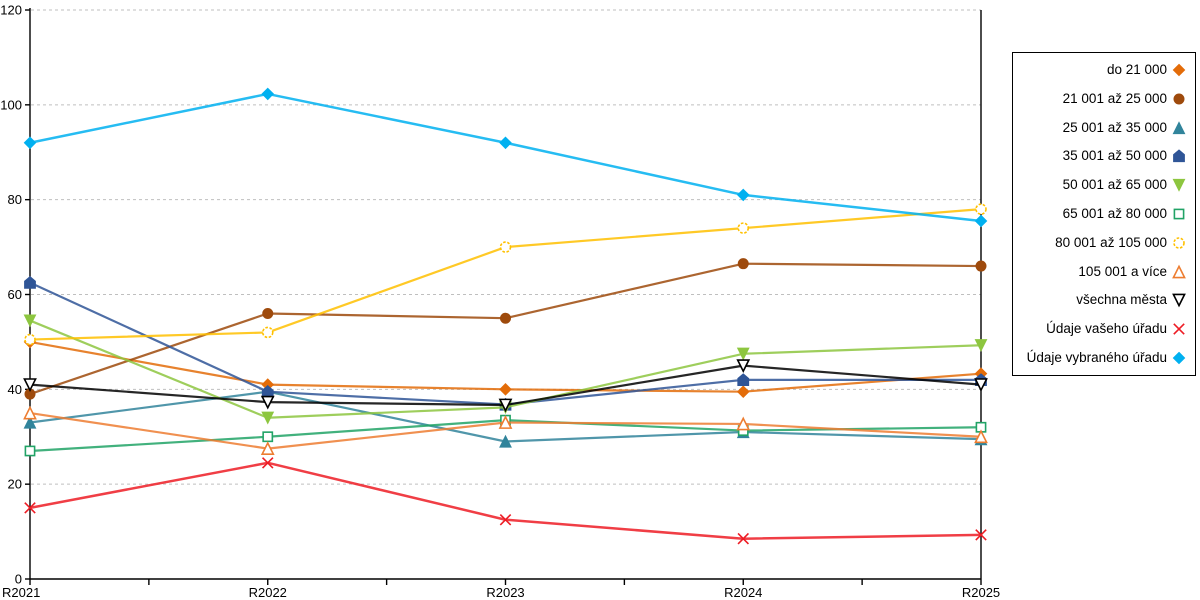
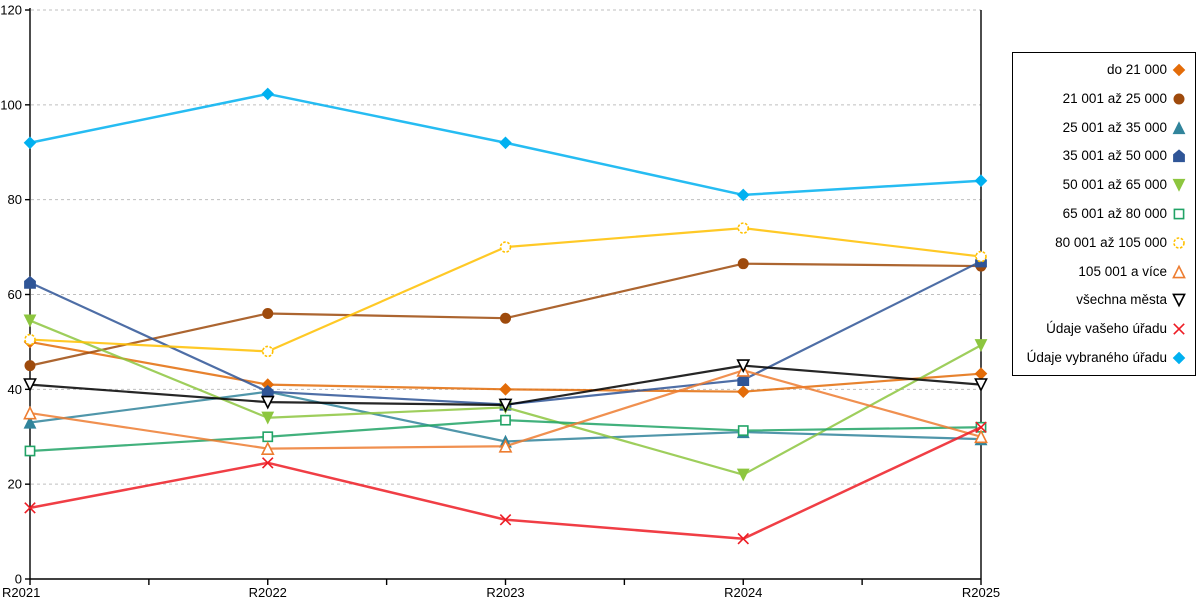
21 001 až 25 000/R2021: 39 -> 45
80 001 až 105 000/R2022: 52 -> 48
105 001 a více/R2023: 33 -> 28
50 001 až 65 000/R2024: 48 -> 22
105 001 a více/R2024: 33 -> 44
35 001 až 50 000/R2025: 42 -> 67
80 001 až 105 000/R2025: 78 -> 68
Údaje vašeho úřadu/R2025: 9 -> 32
Údaje vybraného úřadu/R2025: 76 -> 84
